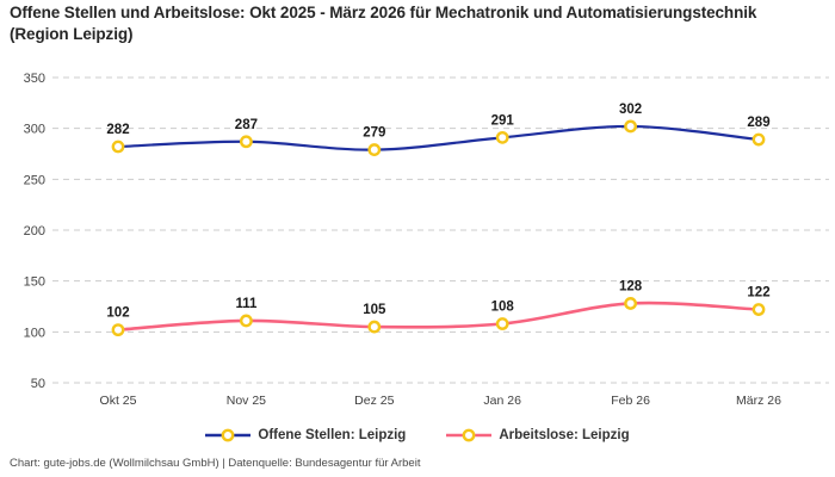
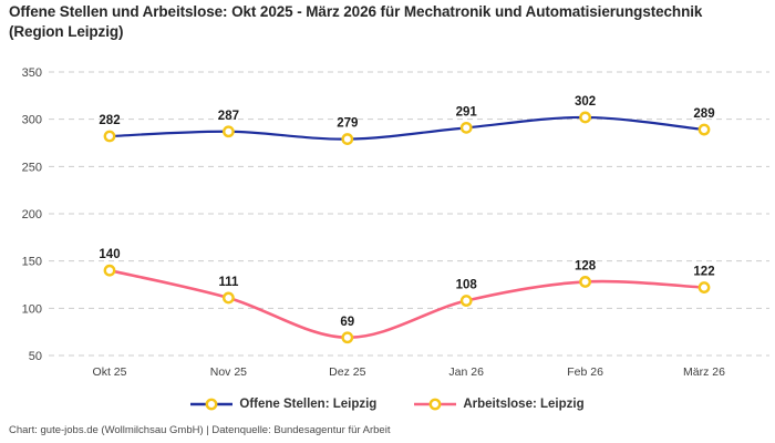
Arbeitslose: Leipzig/Okt 25: 102 -> 140
Arbeitslose: Leipzig/Dez 25: 105 -> 69
